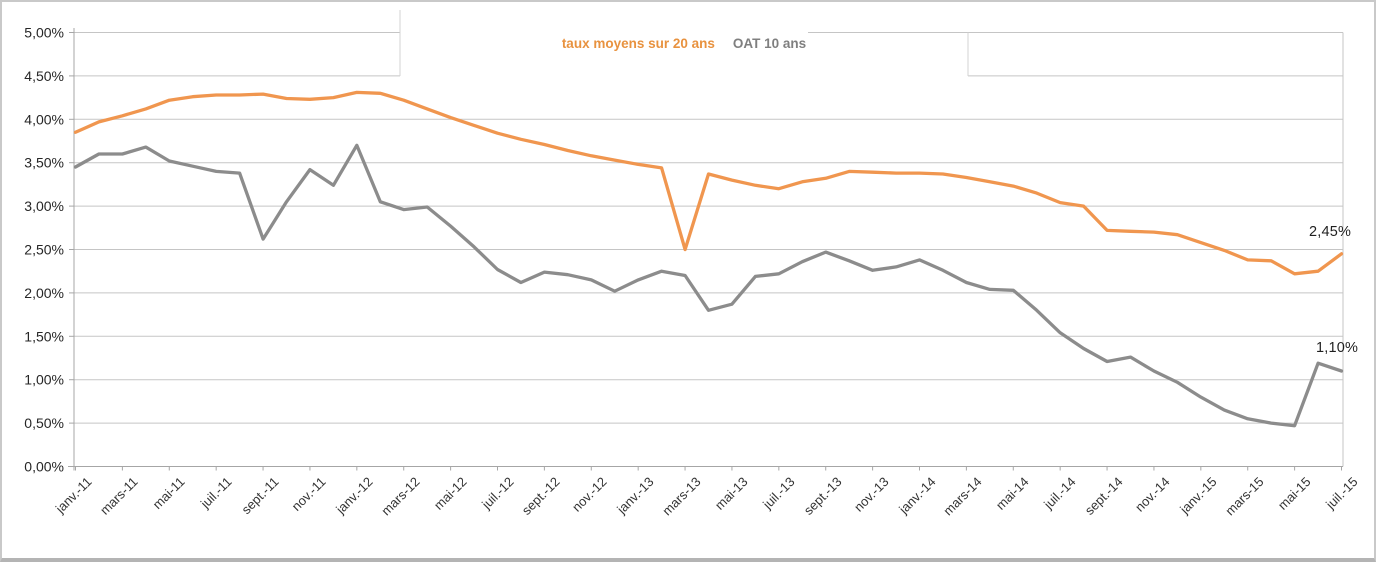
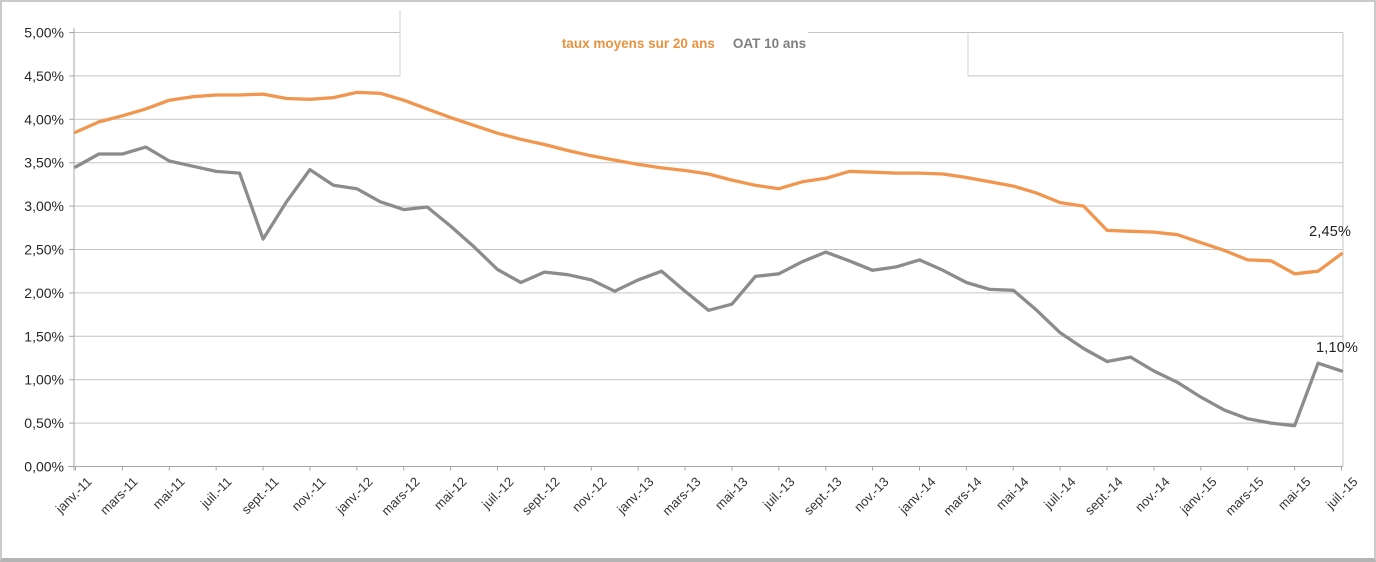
OAT 10 ans/janv.-12: 3,7% -> 3,2%
taux moyens sur 20 ans/mars-13: 2,5% -> 3,4%
OAT 10 ans/mars-13: 2,2% -> 2,0%
